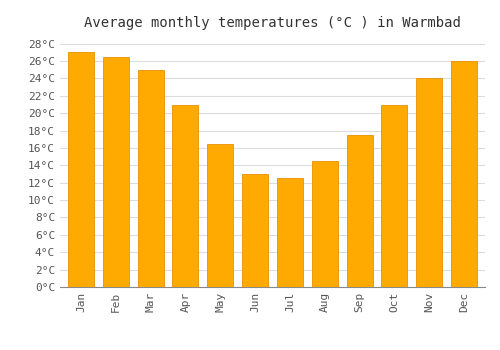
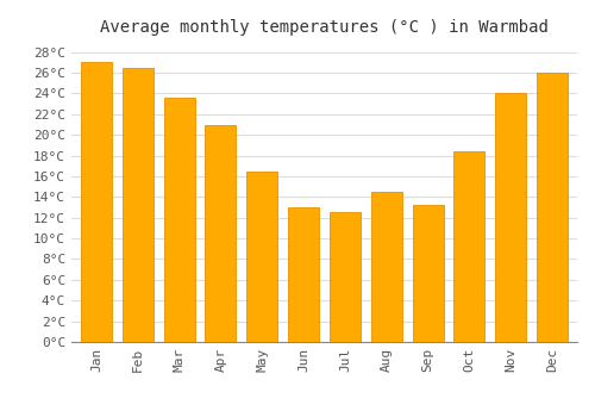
Mar: 25.0°C -> 23.6°C
Sep: 17.5°C -> 13.2°C
Oct: 21.0°C -> 18.4°C
